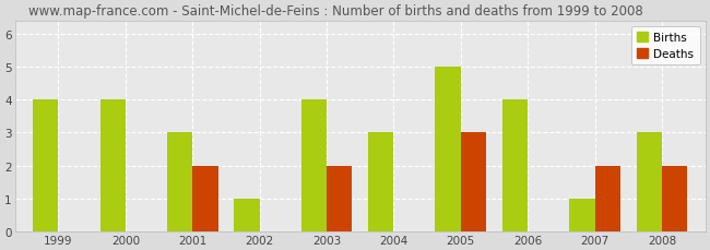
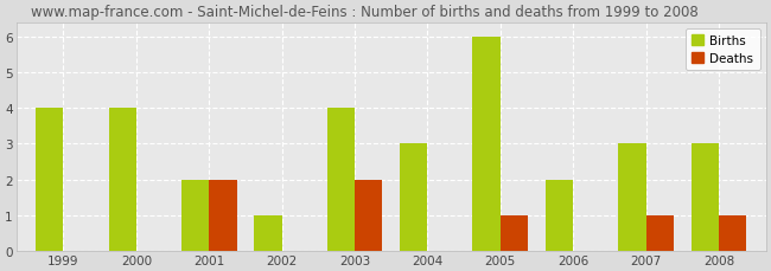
Births/2001: 3 -> 2
Births/2005: 5 -> 6
Deaths/2005: 3 -> 1
Births/2006: 4 -> 2
Births/2007: 1 -> 3
Deaths/2007: 2 -> 1
Deaths/2008: 2 -> 1
